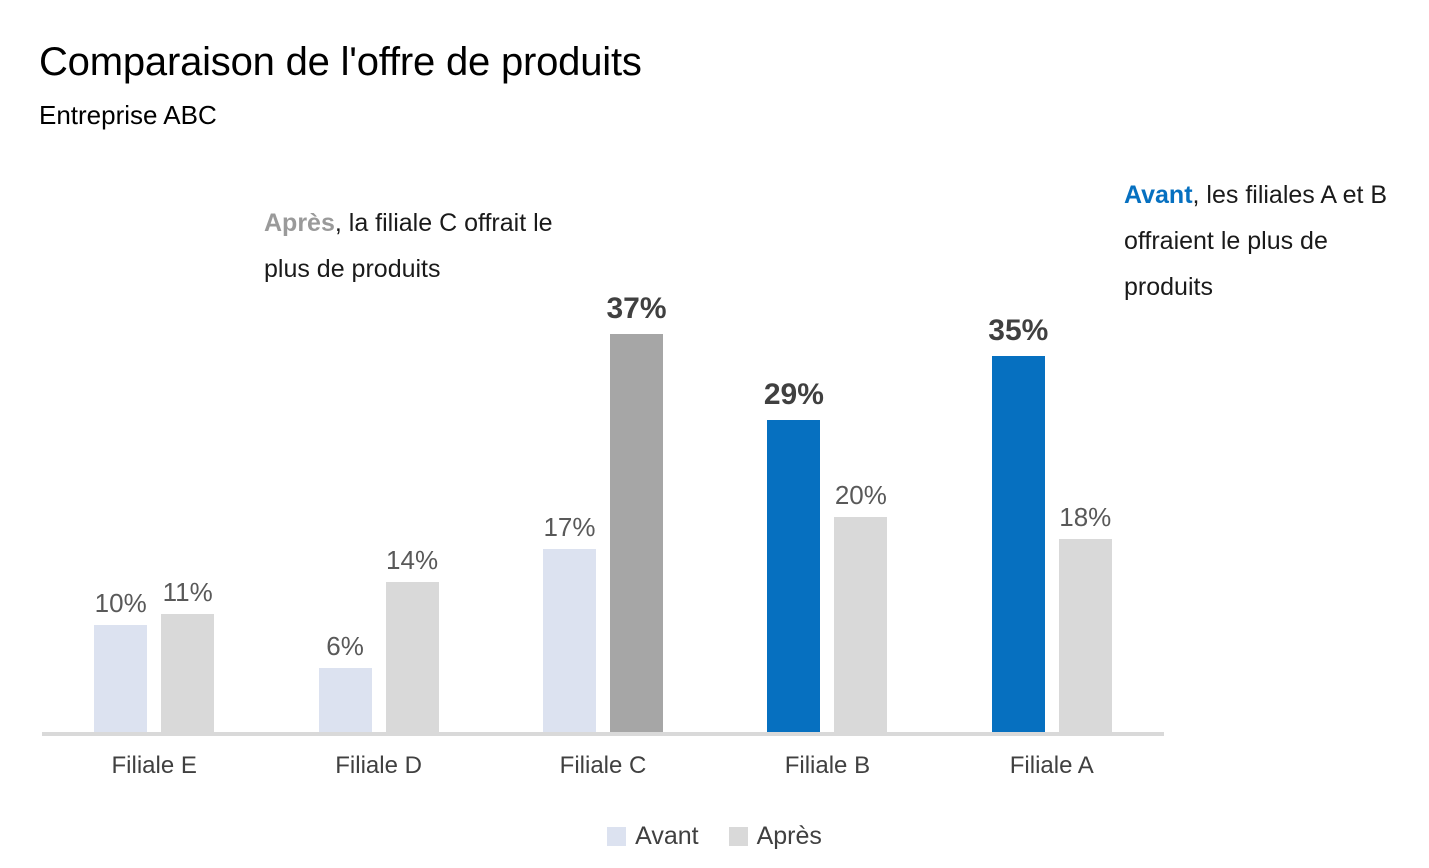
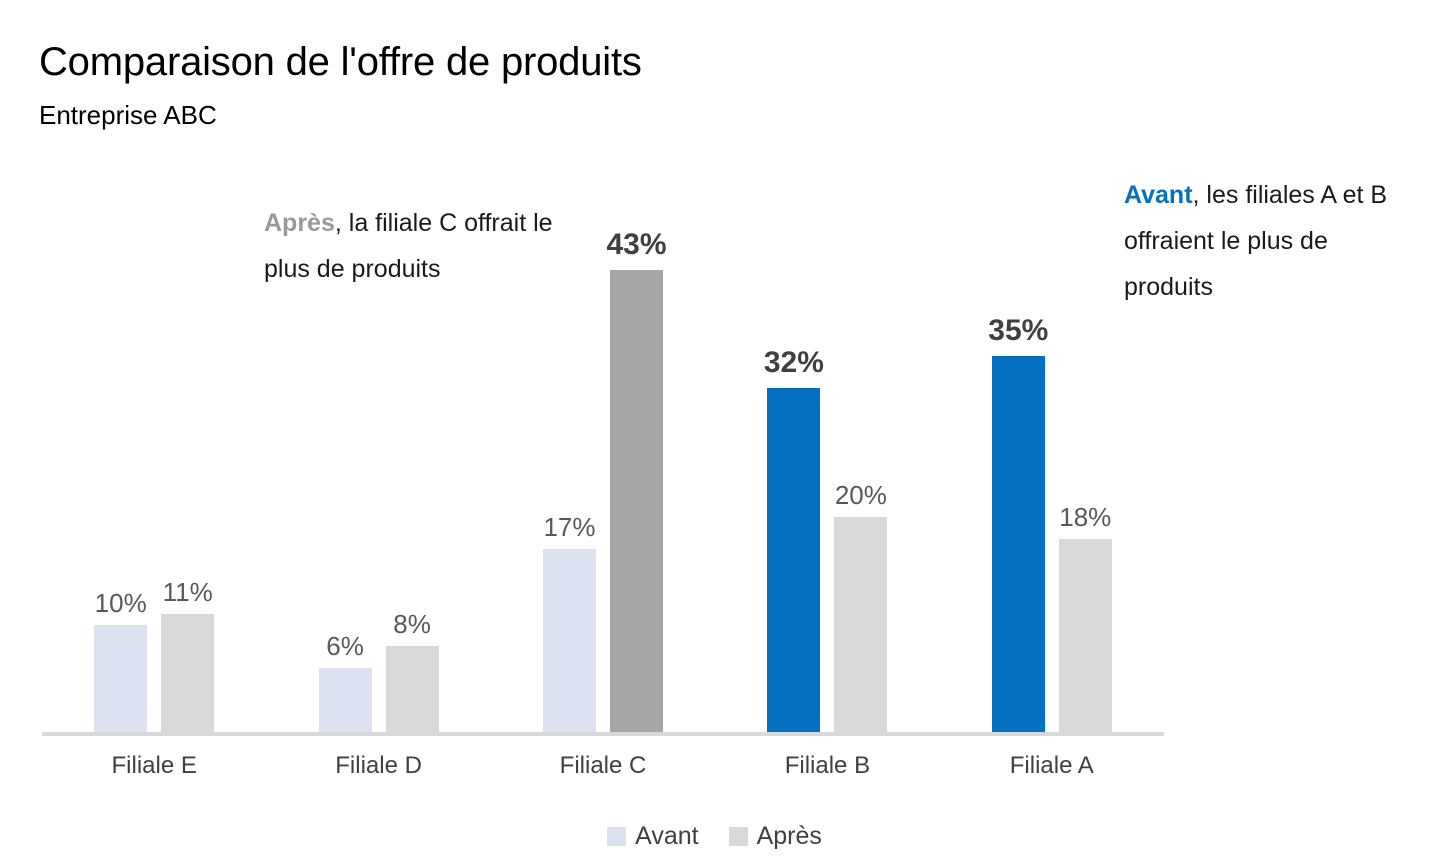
Après/Filiale D: 14% -> 8%
Après/Filiale C: 37% -> 43%
Avant/Filiale B: 29% -> 32%
